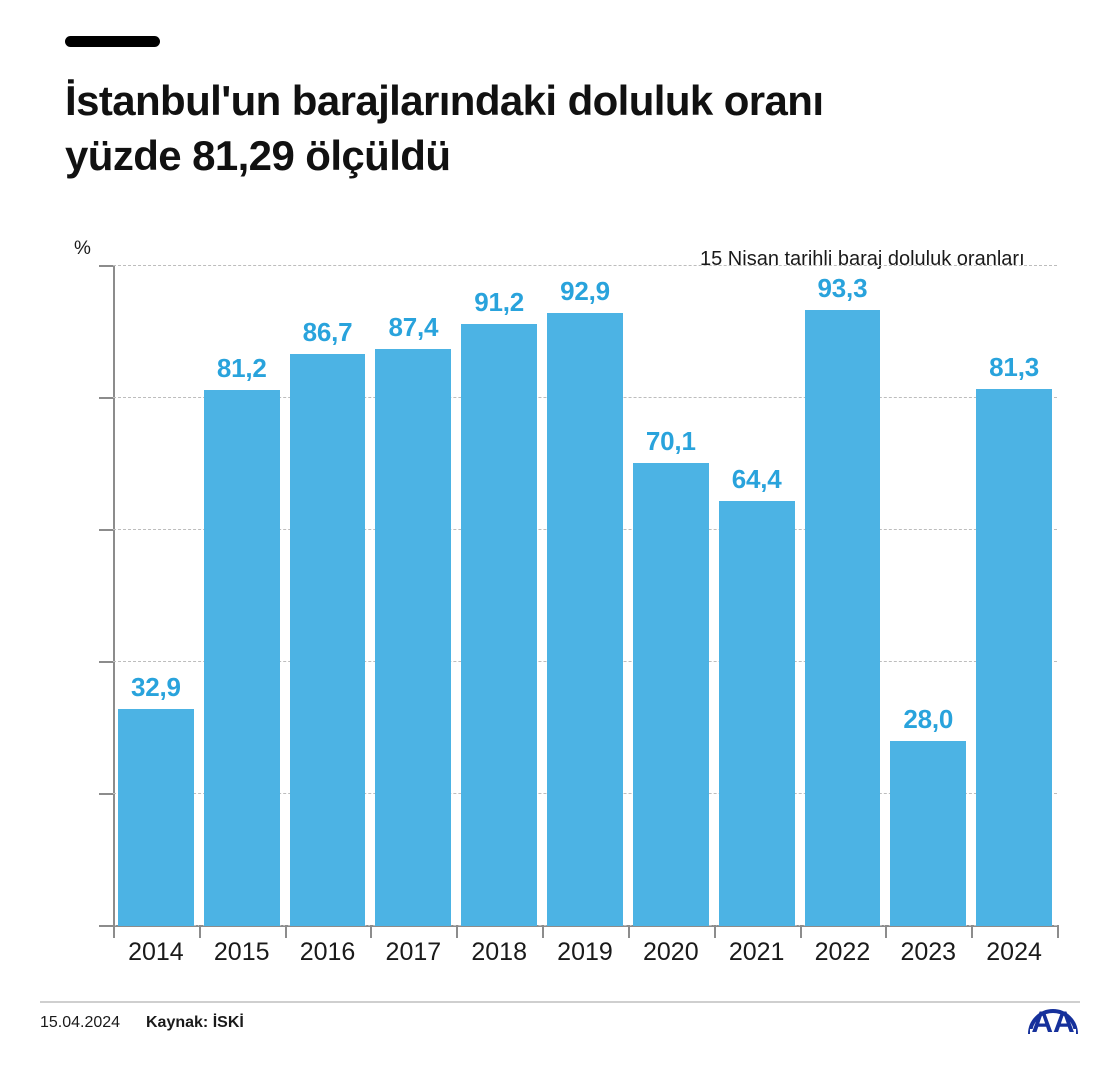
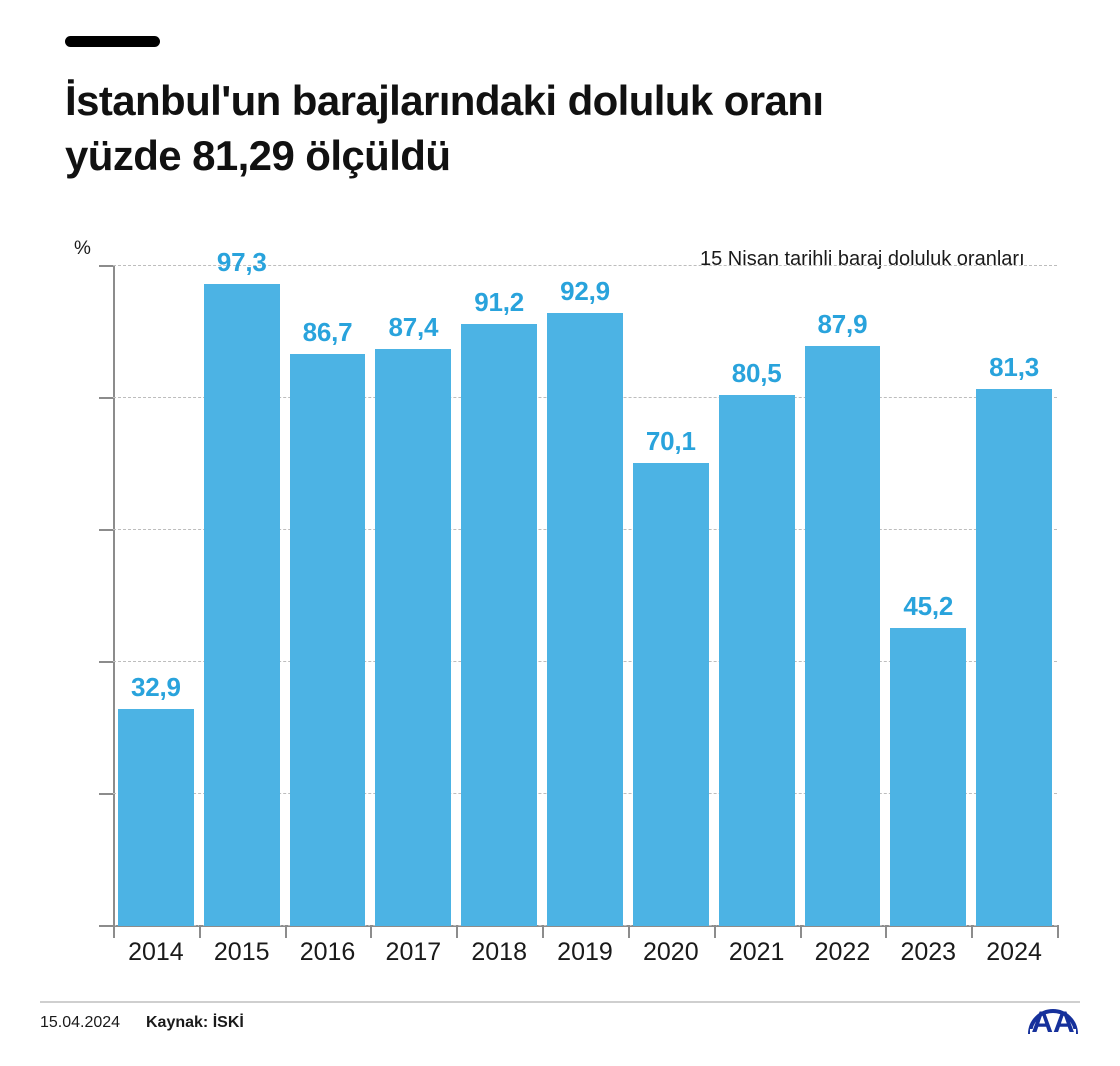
2015: 81,2 -> 97,3
2021: 64,4 -> 80,5
2022: 93,3 -> 87,9
2023: 28,0 -> 45,2
